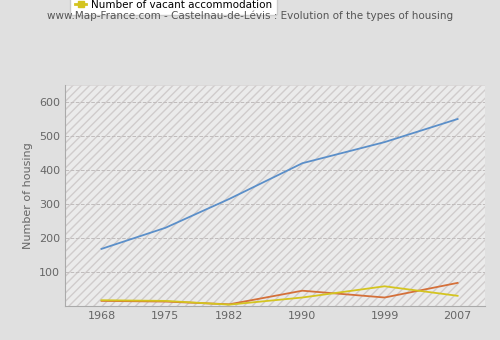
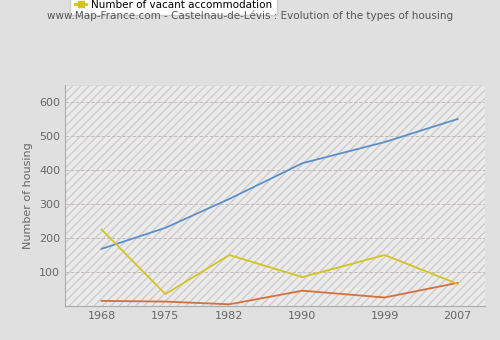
Number of vacant accommodation/1968: 17 -> 225
Number of vacant accommodation/1975: 15 -> 35
Number of vacant accommodation/1982: 4 -> 150
Number of vacant accommodation/1990: 25 -> 85
Number of vacant accommodation/1999: 58 -> 150
Number of vacant accommodation/2007: 30 -> 65
